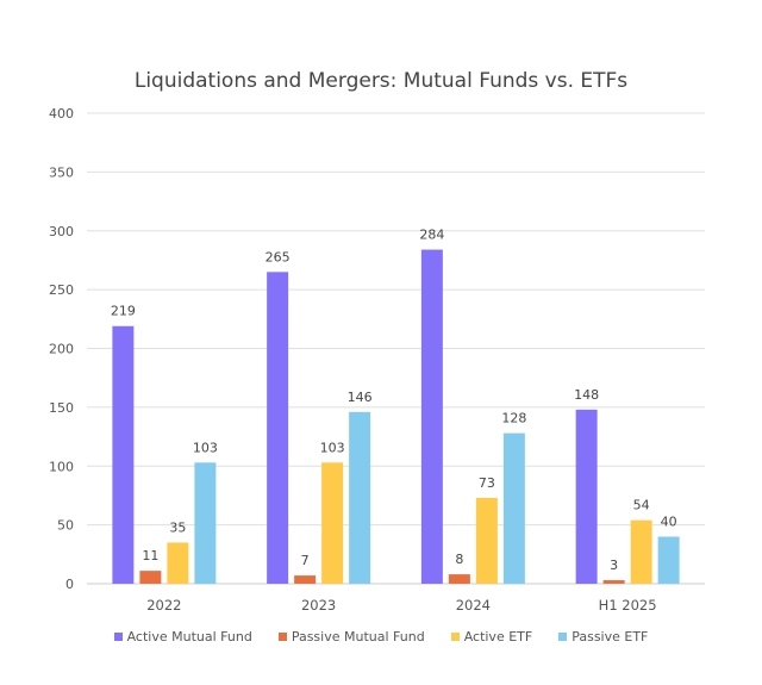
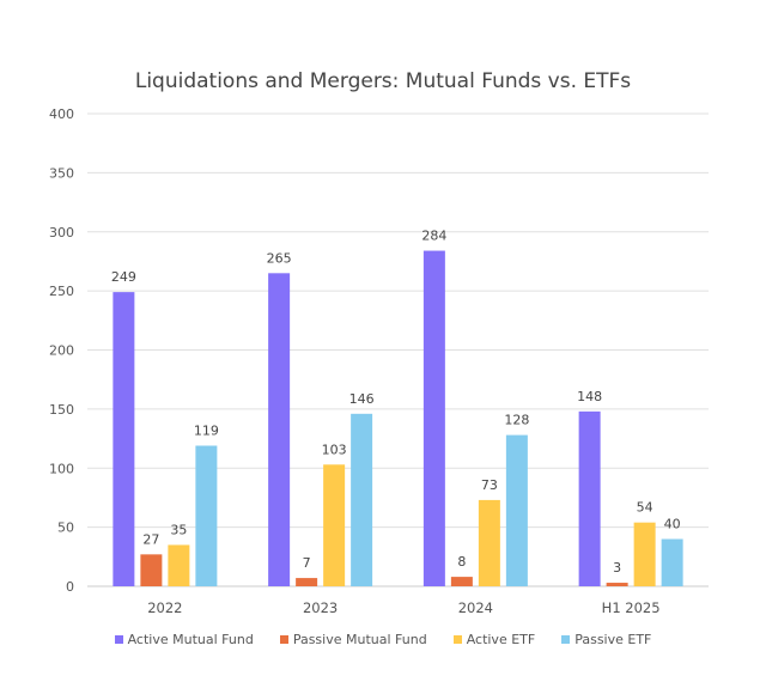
Active Mutual Fund/2022: 219 -> 249
Passive Mutual Fund/2022: 11 -> 27
Passive ETF/2022: 103 -> 119
